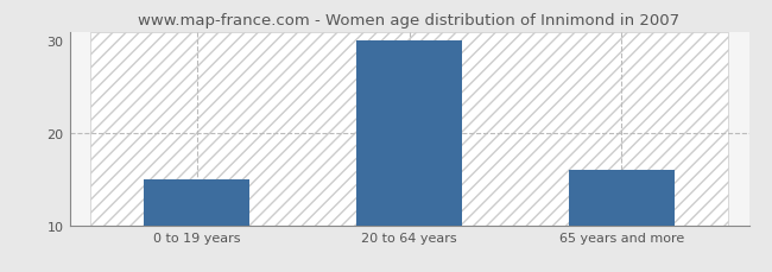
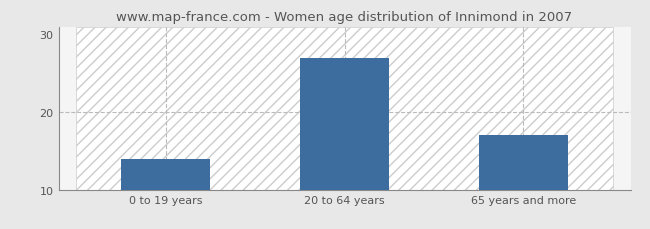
0 to 19 years: 15 -> 14
20 to 64 years: 30 -> 27
65 years and more: 16 -> 17
